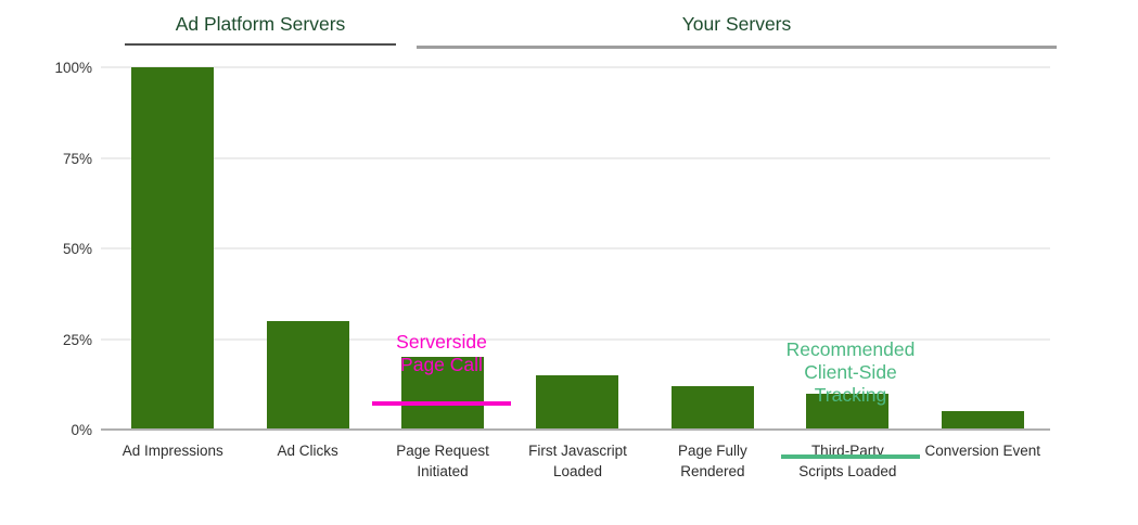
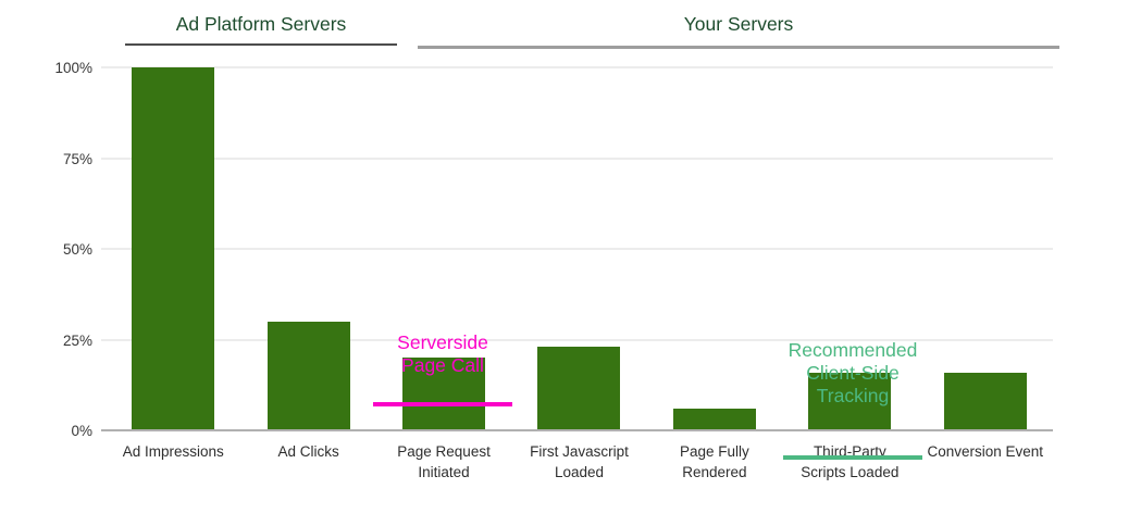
First Javascript Loaded: 15% -> 23%
Page Fully Rendered: 12% -> 6%
Third-Party Scripts Loaded: 10% -> 16%
Conversion Event: 5% -> 16%
